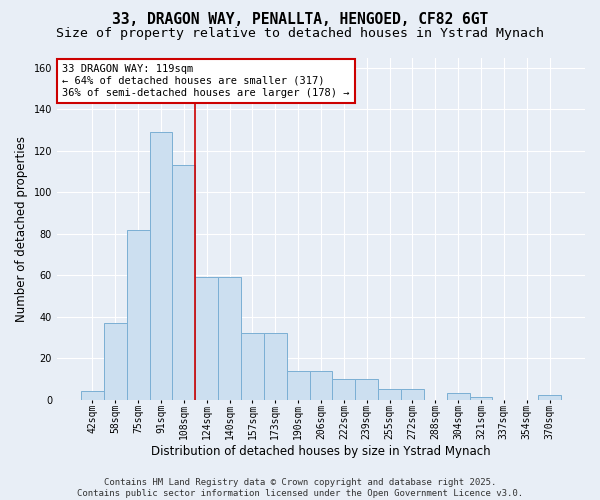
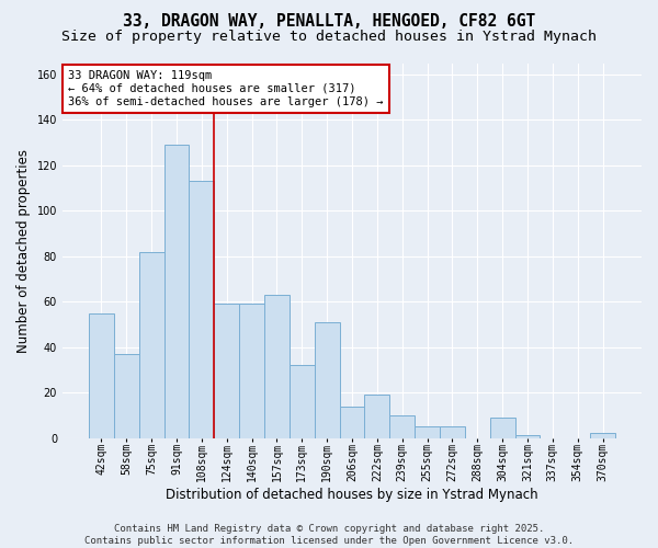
42sqm: 4 -> 55
157sqm: 32 -> 63
190sqm: 14 -> 51
222sqm: 10 -> 19
304sqm: 3 -> 9
